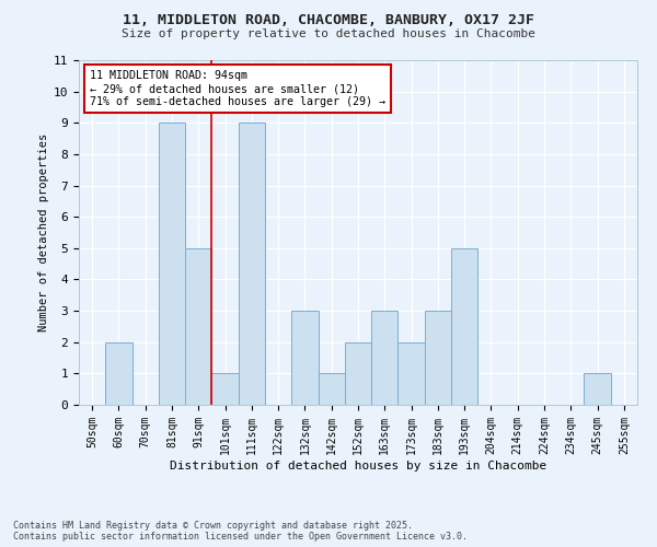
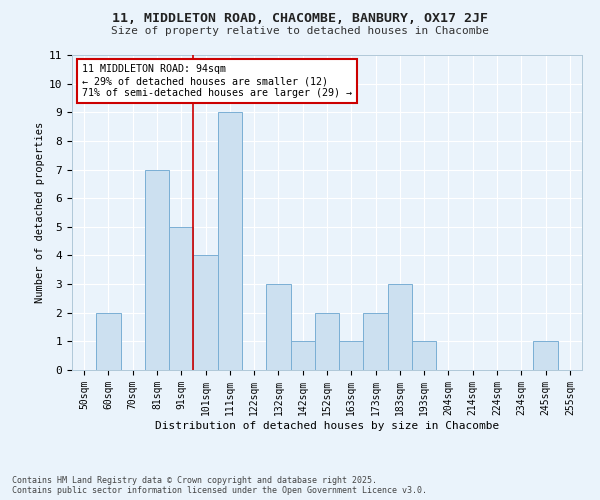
81sqm: 9 -> 7
101sqm: 1 -> 4
163sqm: 3 -> 1
193sqm: 5 -> 1
